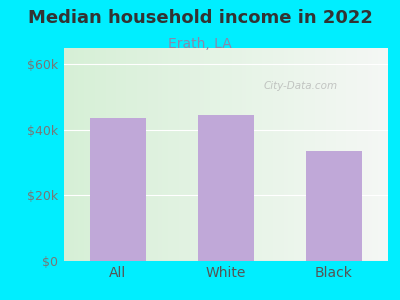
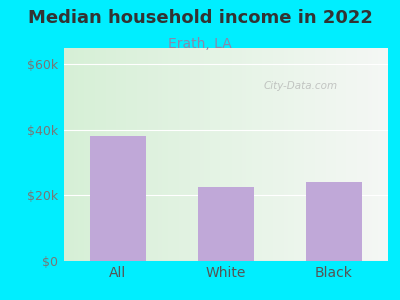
All: $43.5k -> $38.0k
White: $44.5k -> $22.5k
Black: $33.5k -> $24.0k
